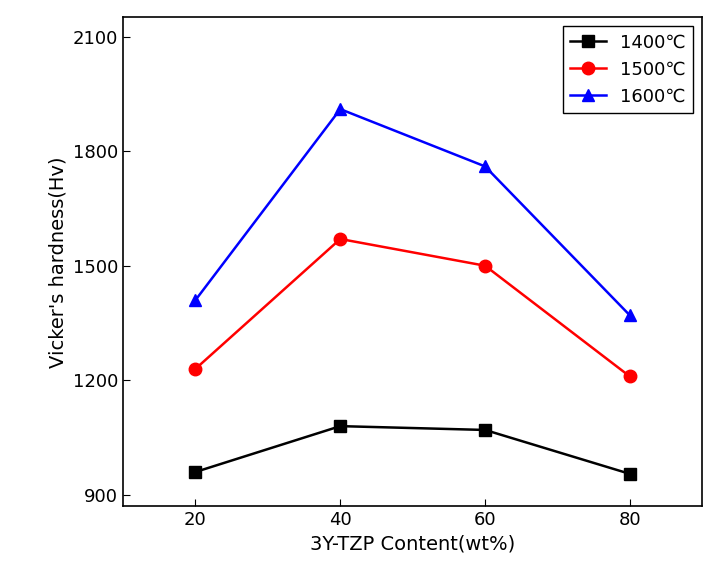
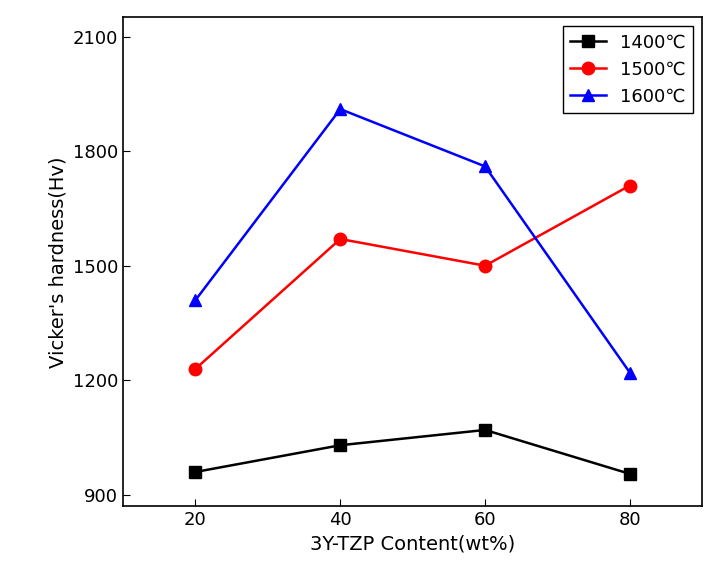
1400℃/40: 1080 -> 1030
1500℃/80: 1210 -> 1710
1600℃/80: 1370 -> 1220
